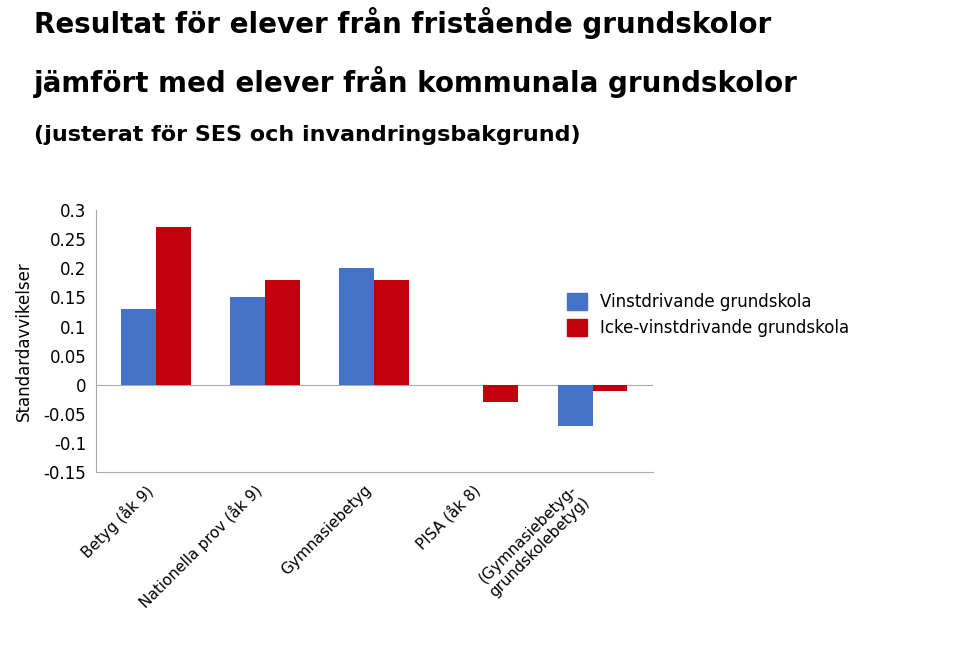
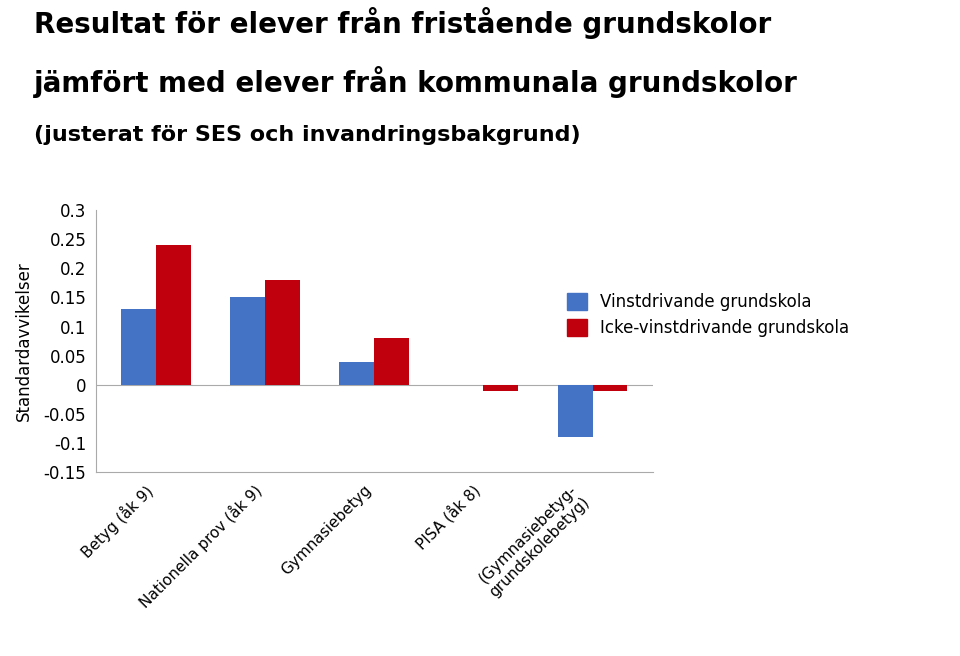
Icke-vinstdrivande grundskola/Betyg (åk 9): 0.27 -> 0.24
Vinstdrivande grundskola/Gymnasiebetyg: 0.20 -> 0.04
Icke-vinstdrivande grundskola/Gymnasiebetyg: 0.18 -> 0.08
Icke-vinstdrivande grundskola/PISA (åk 8): -0.03 -> -0.01
Vinstdrivande grundskola/(Gymnasiebetyg- grundskolebetyg): -0.07 -> -0.09
